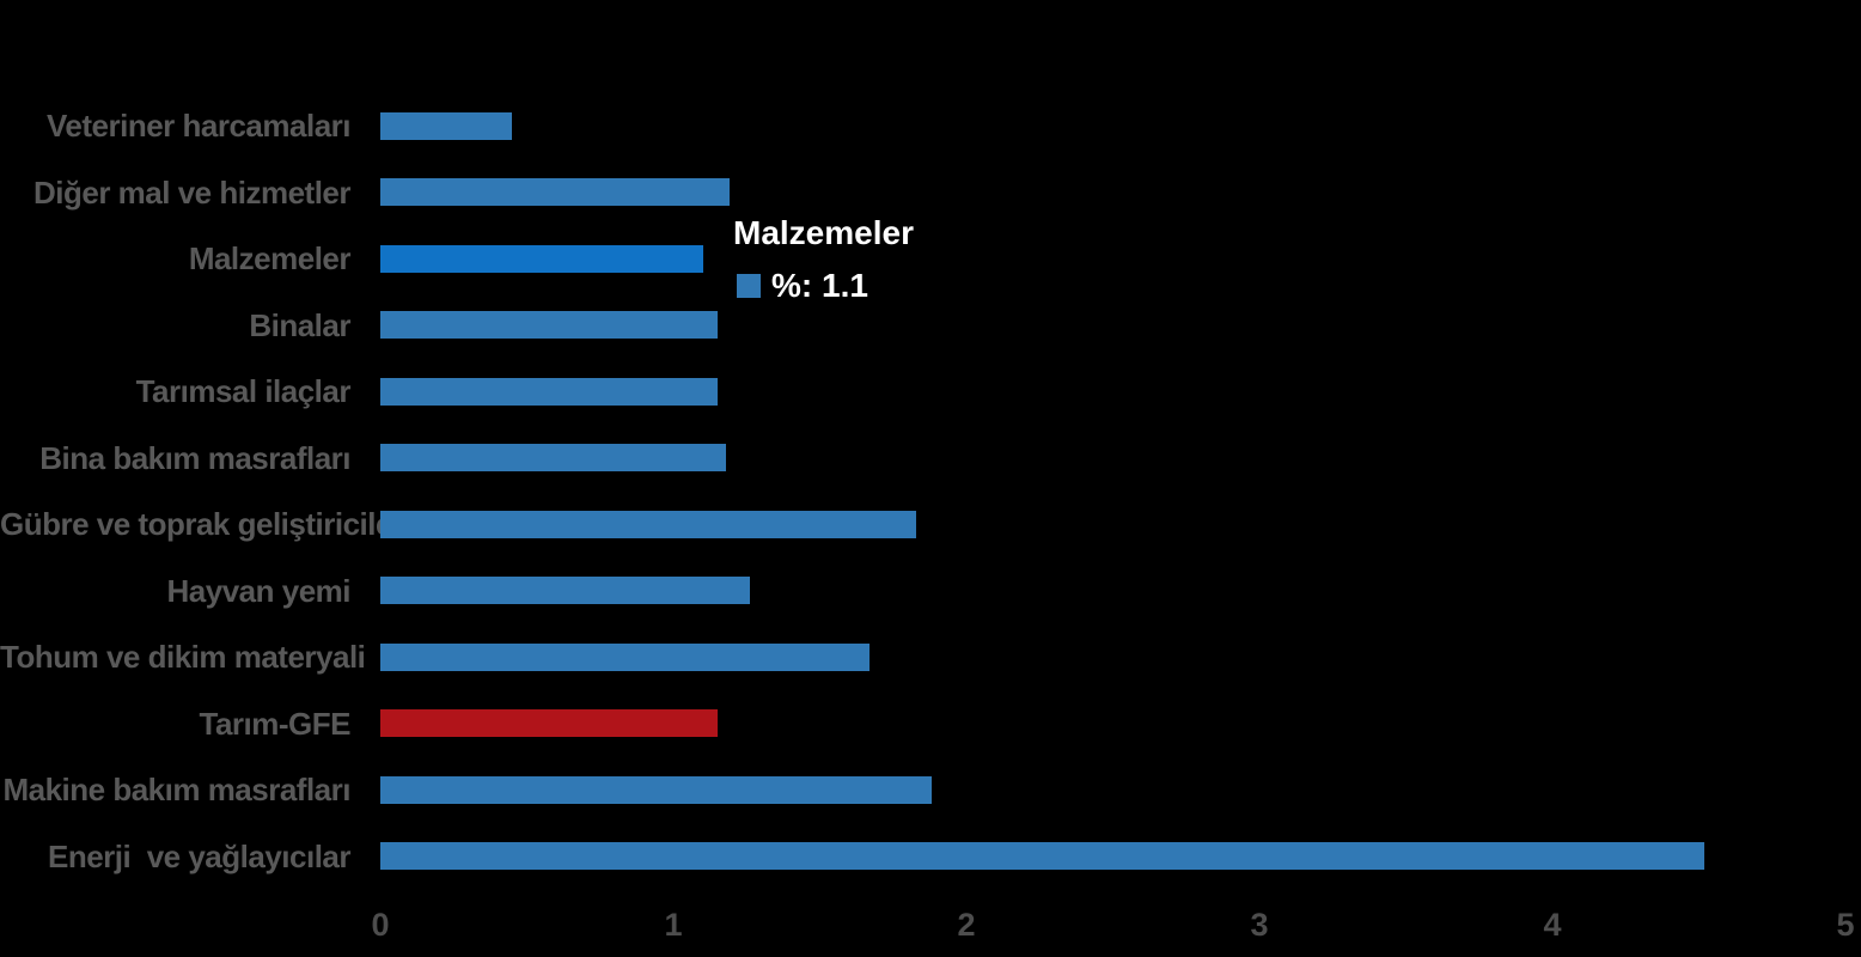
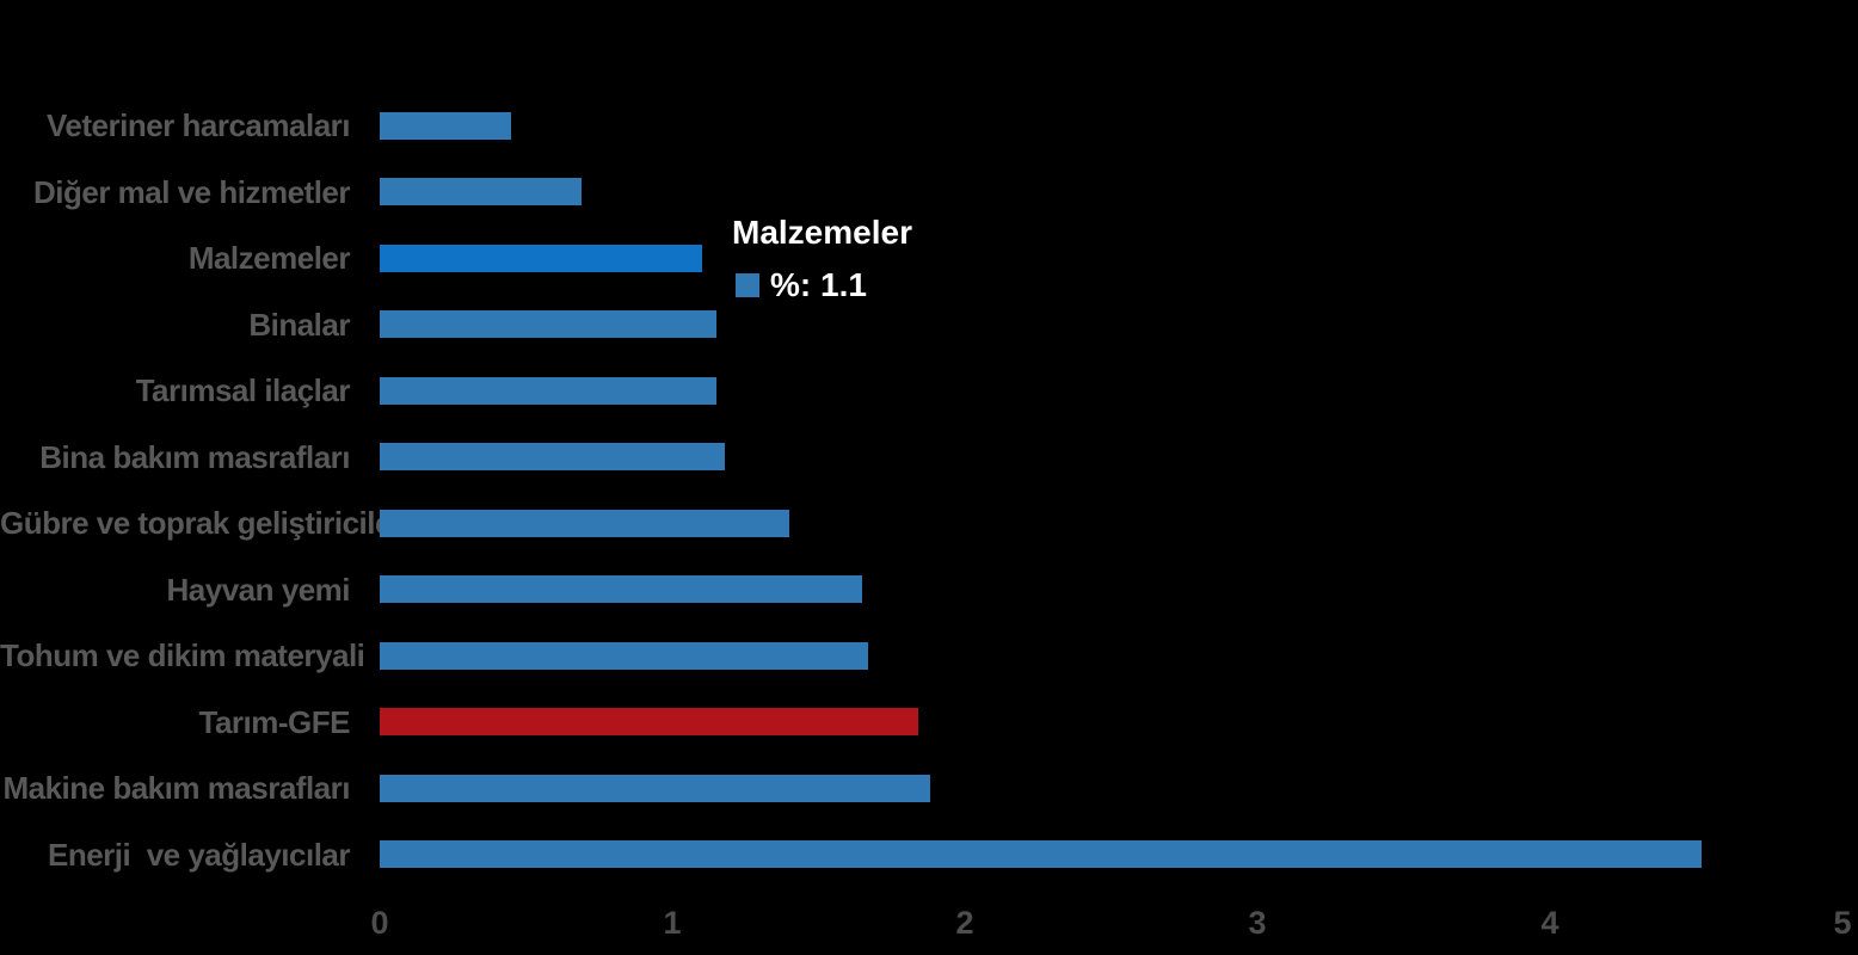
Diğer mal ve hizmetler: 1.19 -> 0.69
Gübre ve toprak geliştiriciler: 1.83 -> 1.40
Hayvan yemi: 1.26 -> 1.65
Tarım-GFE: 1.15 -> 1.84
